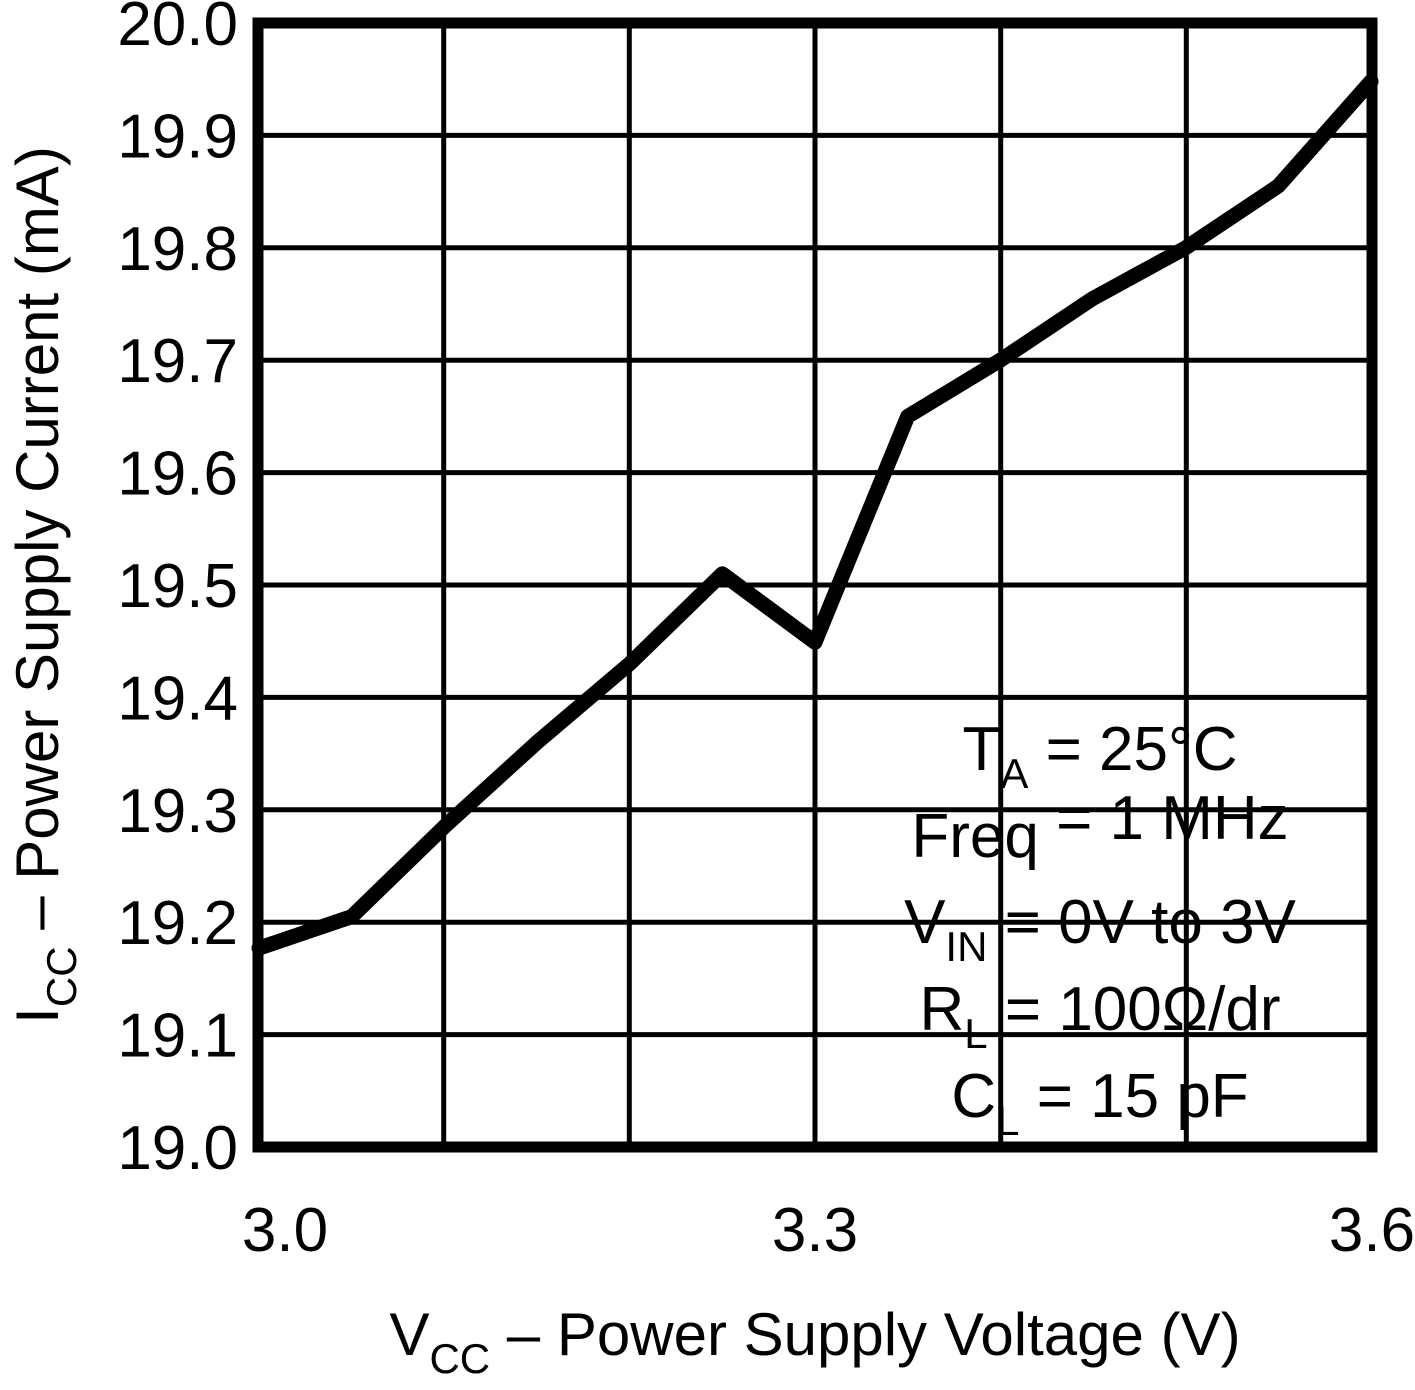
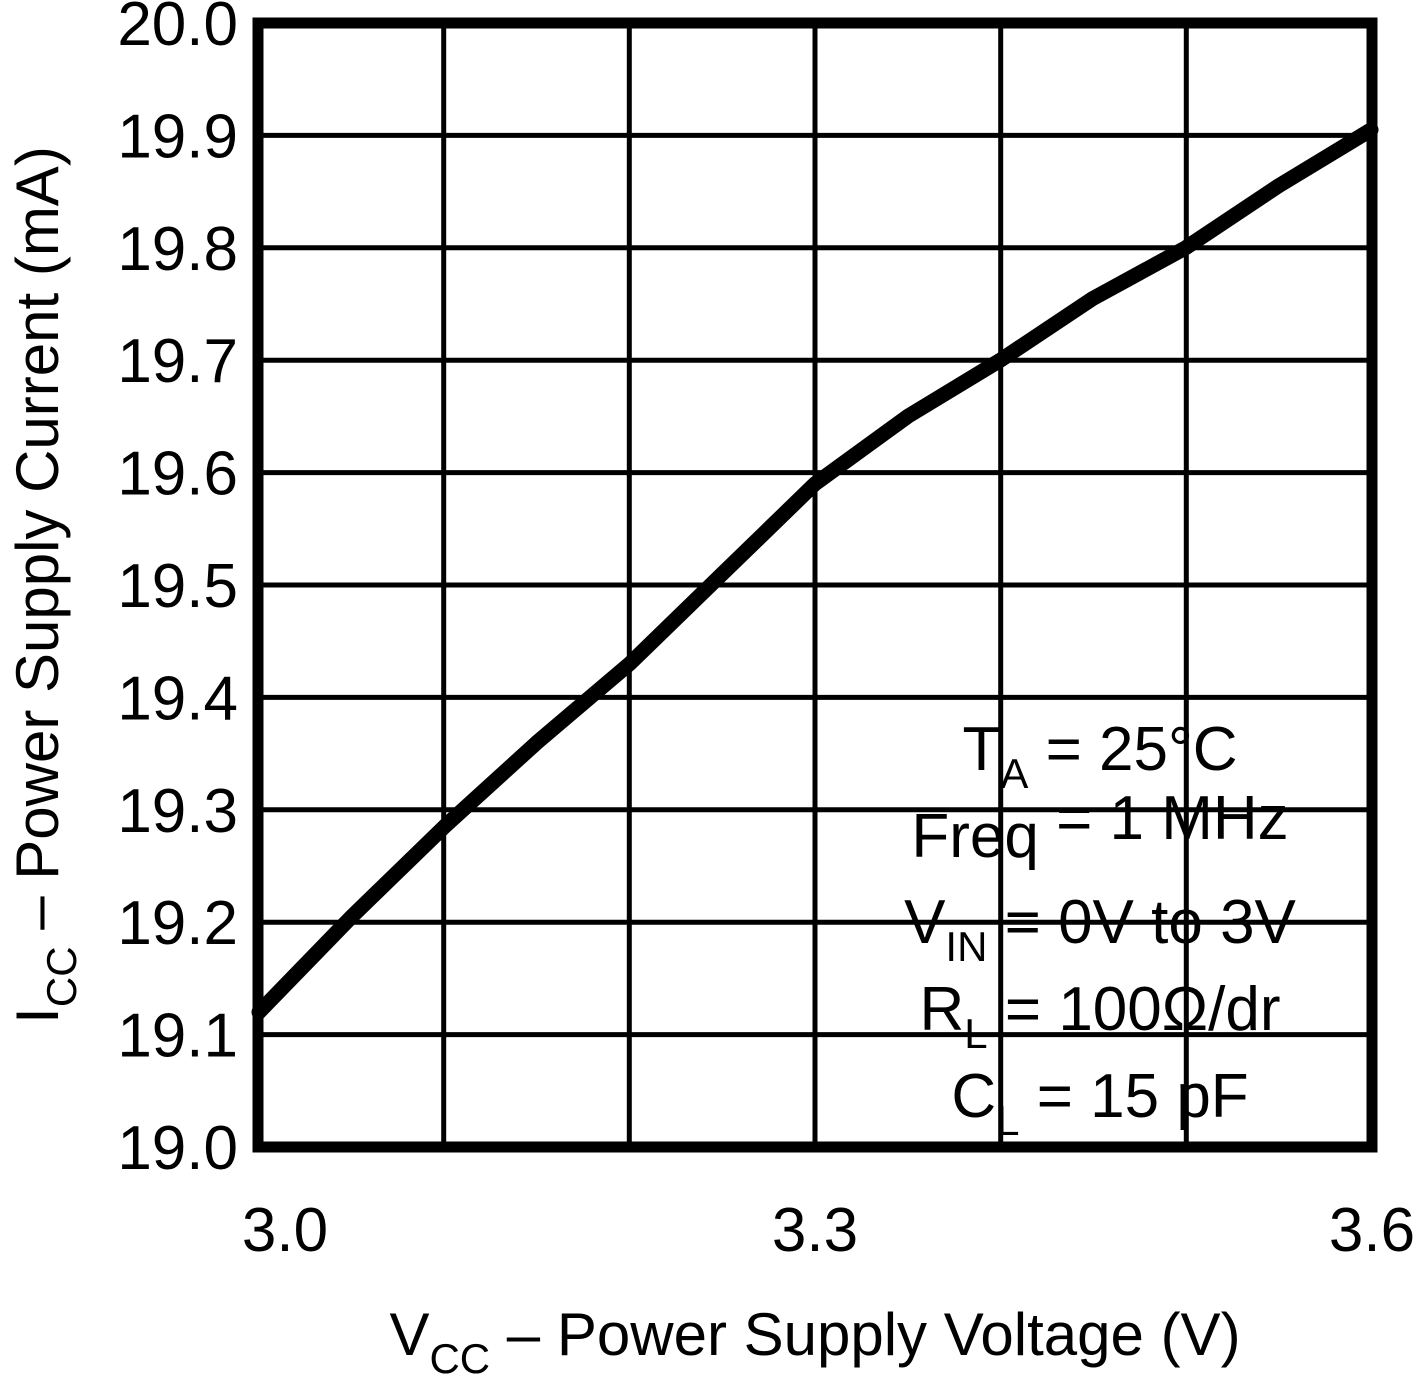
3.0: 19.177 -> 19.120
3.3: 19.449 -> 19.590
3.6: 19.948 -> 19.905
